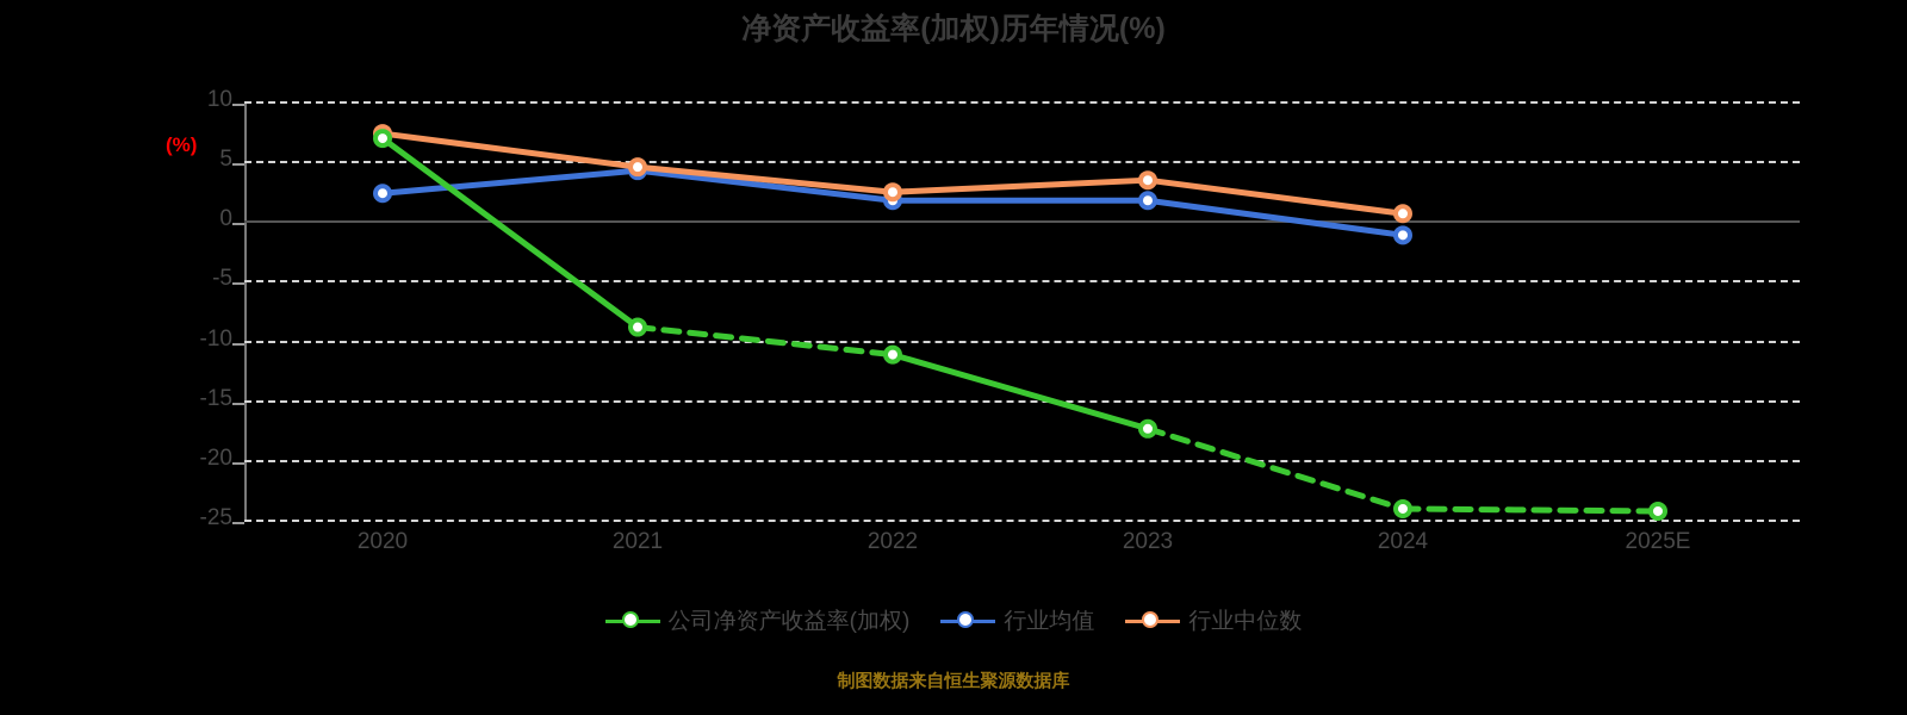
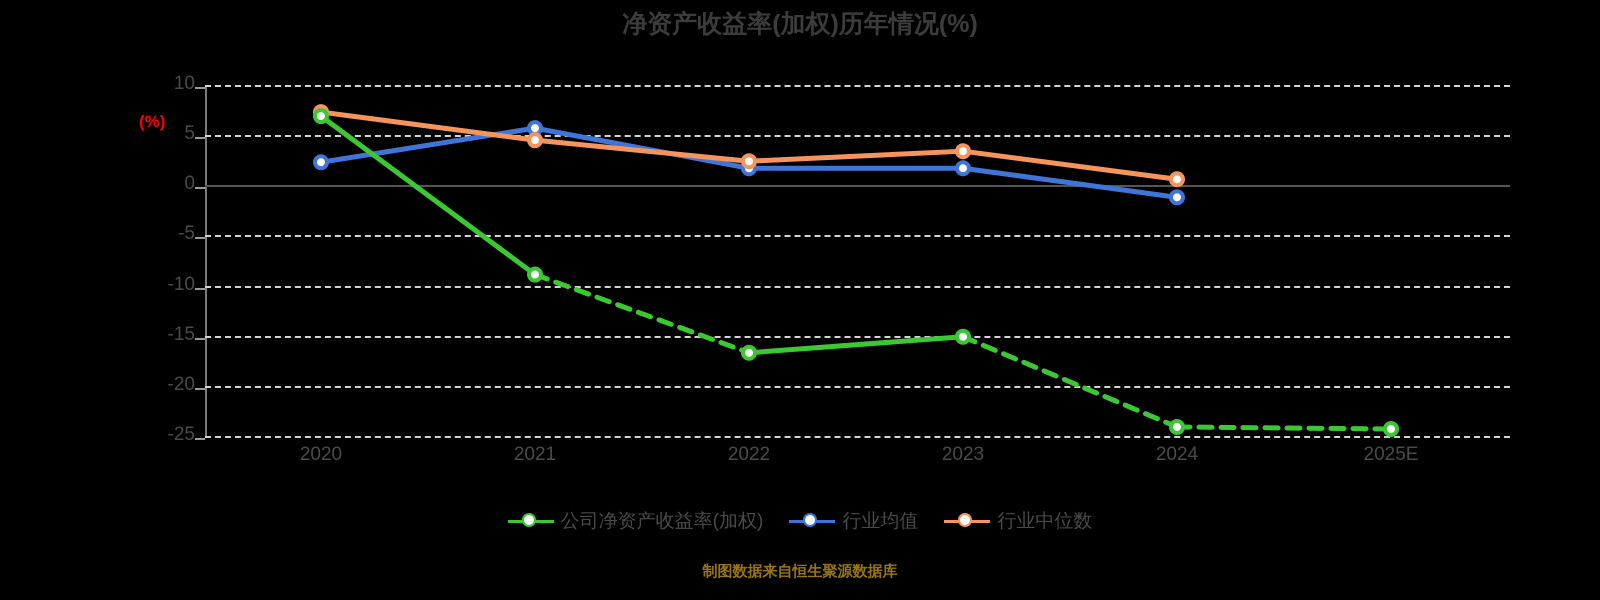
行业均值/2021: 4.2 -> 5.7
公司净资产收益率(加权)/2022: -11.2 -> -16.7
公司净资产收益率(加权)/2023: -17.4 -> -15.1
